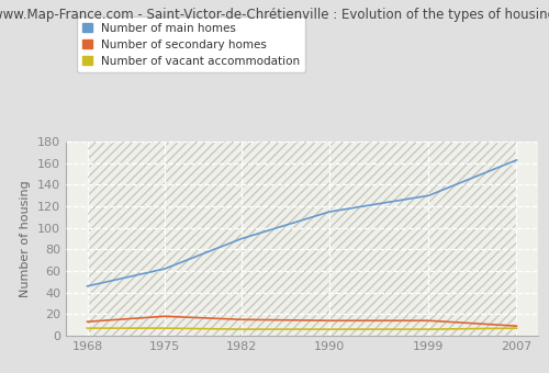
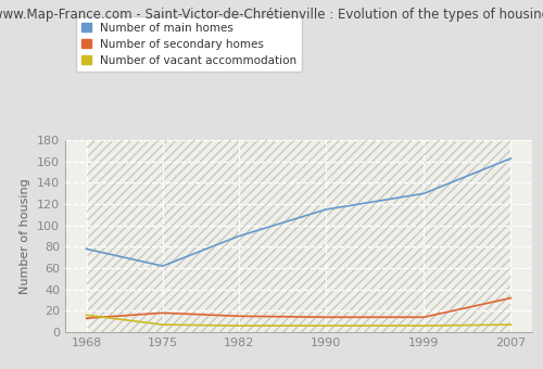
Number of main homes/1968: 46 -> 78
Number of vacant accommodation/1968: 7 -> 16
Number of secondary homes/2007: 9 -> 32
